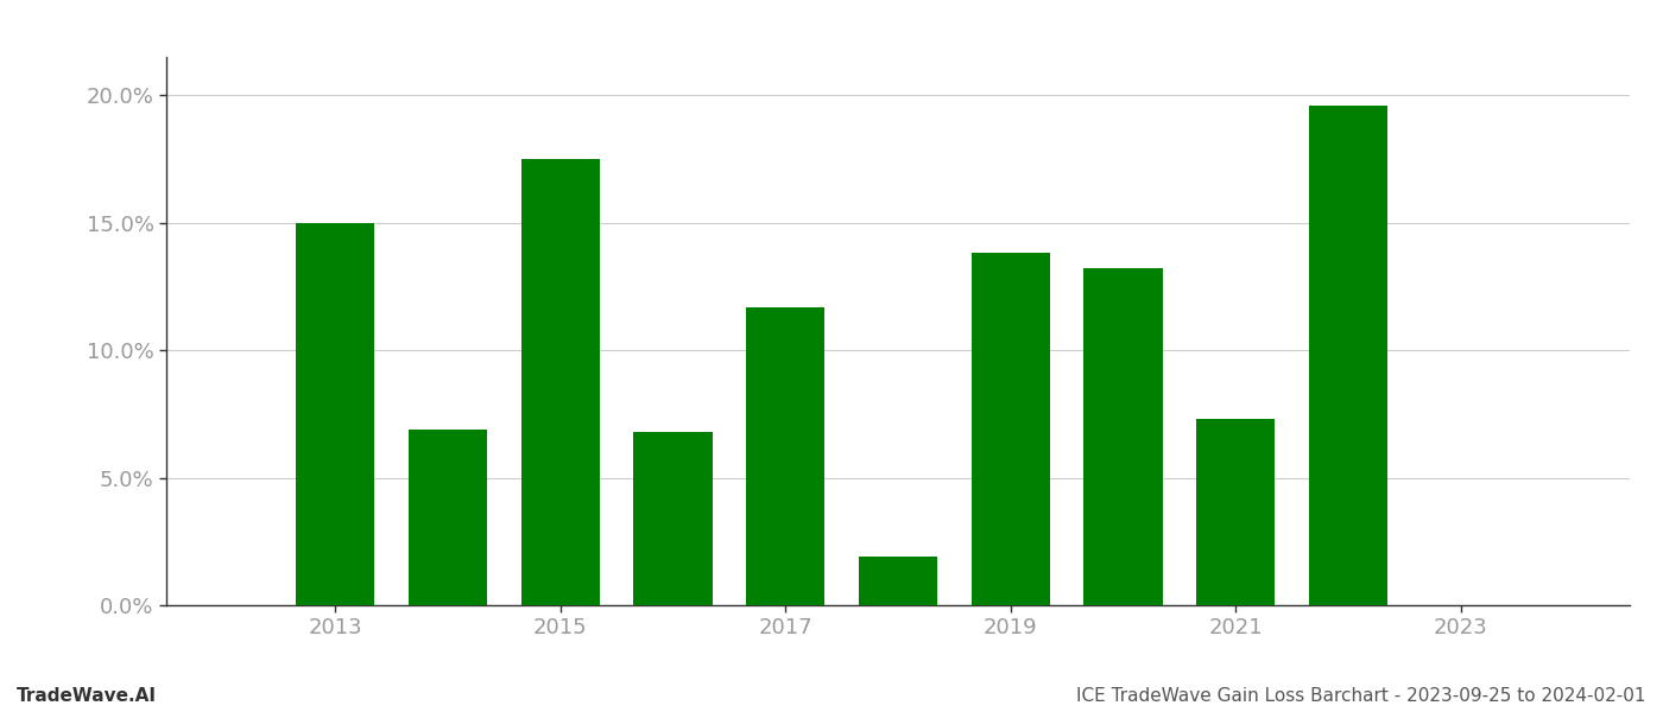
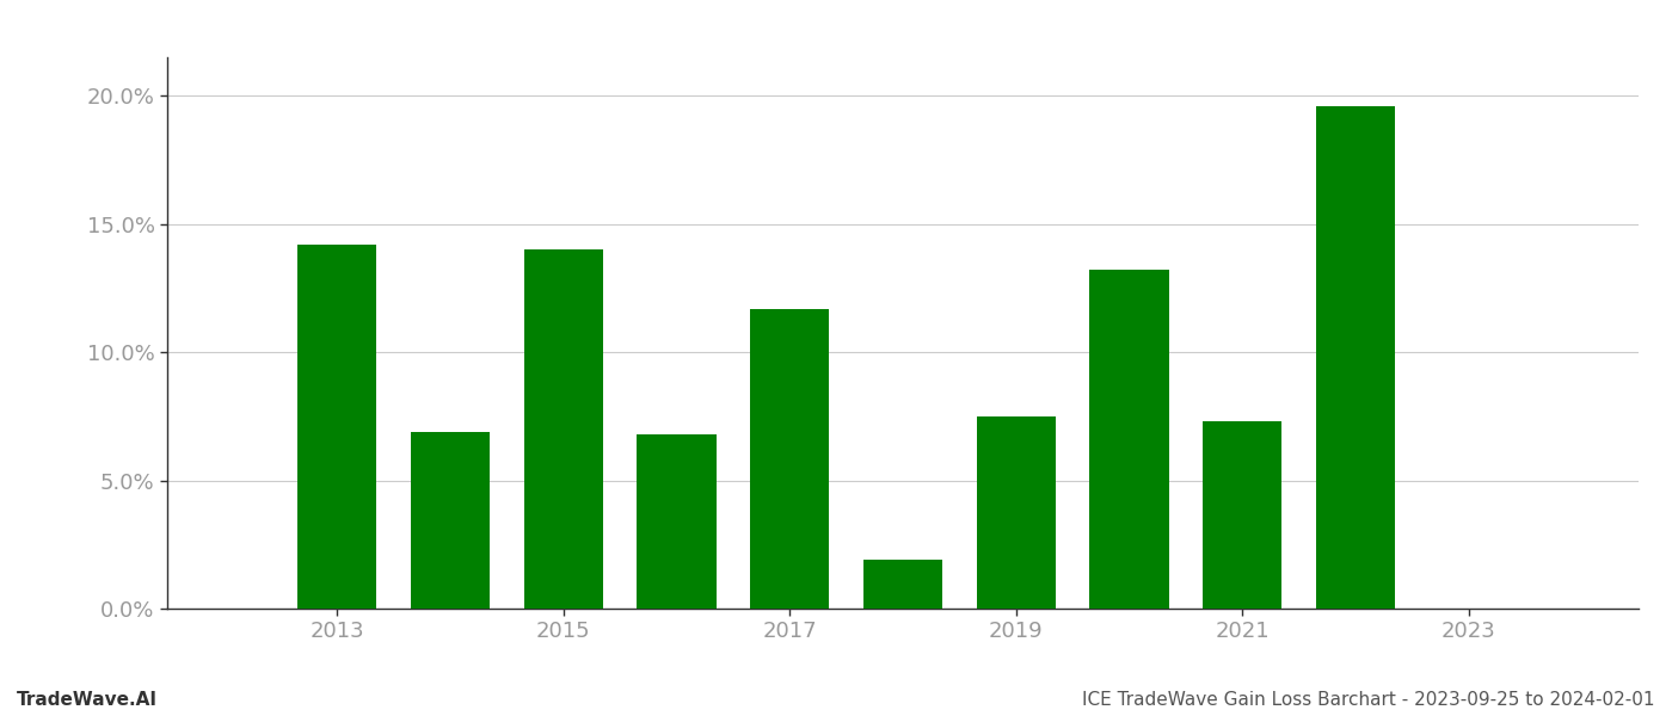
2013: 15.0% -> 14.2%
2015: 17.5% -> 14.0%
2019: 13.8% -> 7.5%
